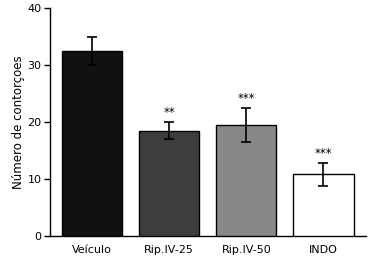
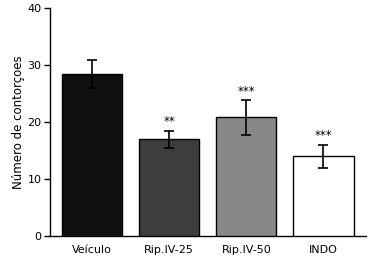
Veículo: 32.5 -> 28.4
Rip.IV-25: 18.5 -> 17.0
Rip.IV-50: 19.5 -> 20.8
INDO: 10.8 -> 14.0
